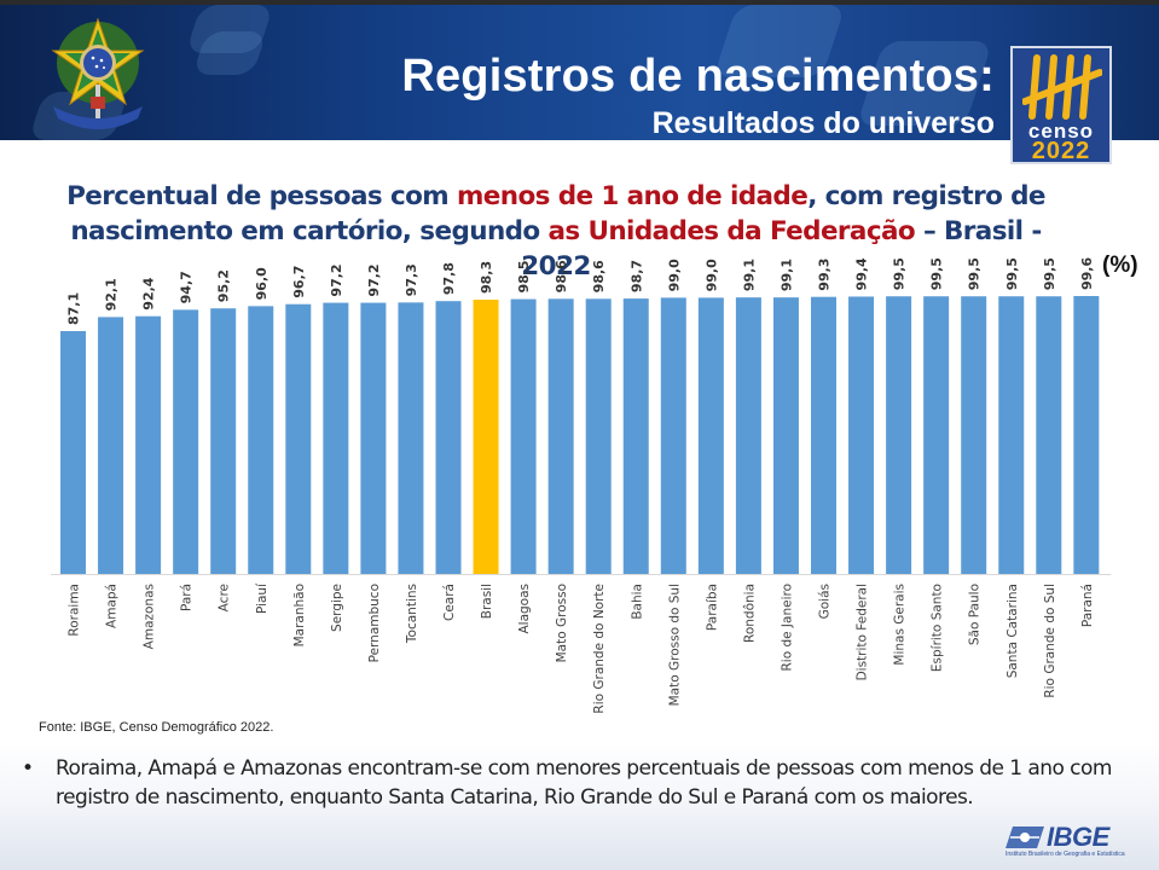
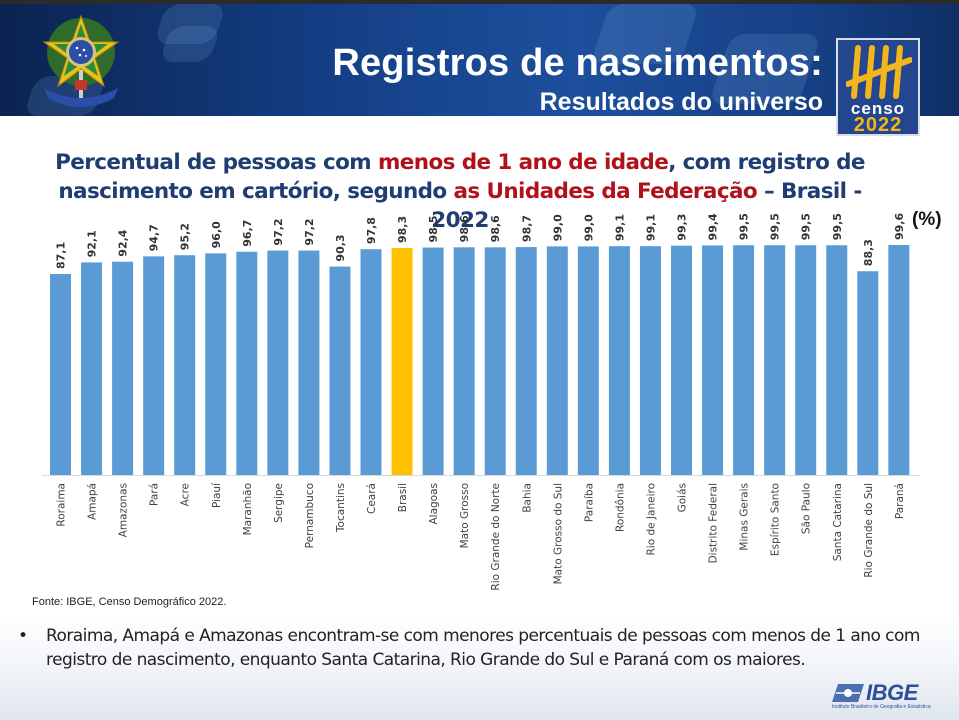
Tocantins: 97,3 -> 90,3
Rio Grande do Sul: 99,5 -> 88,3
